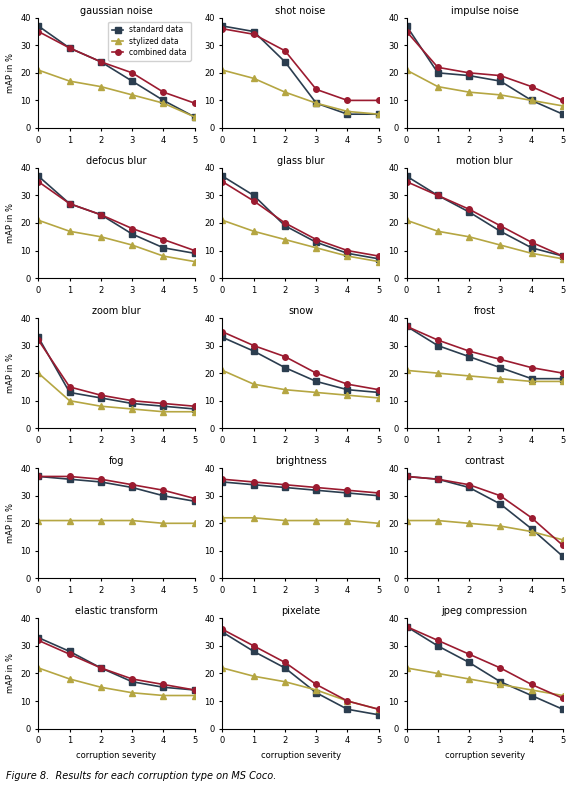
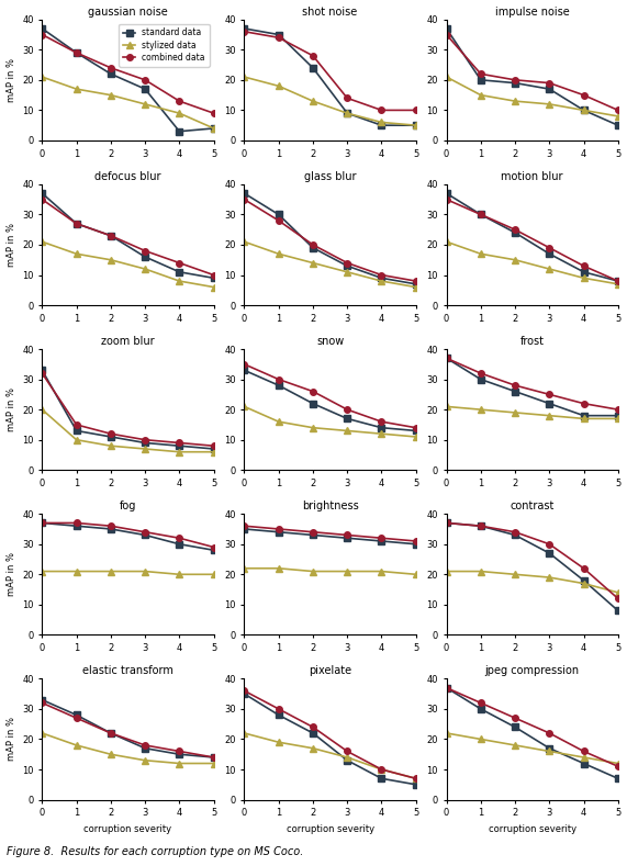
gaussian noise/standard data/2: 24 -> 22
gaussian noise/standard data/4: 10 -> 3
